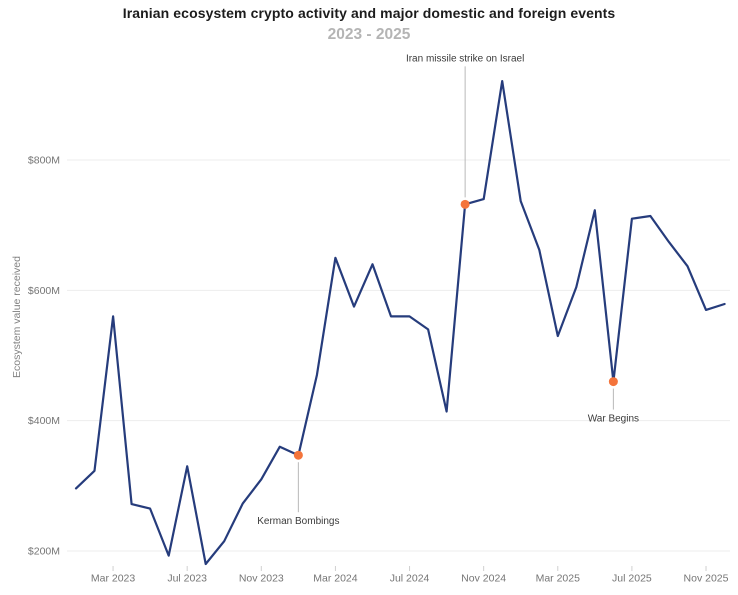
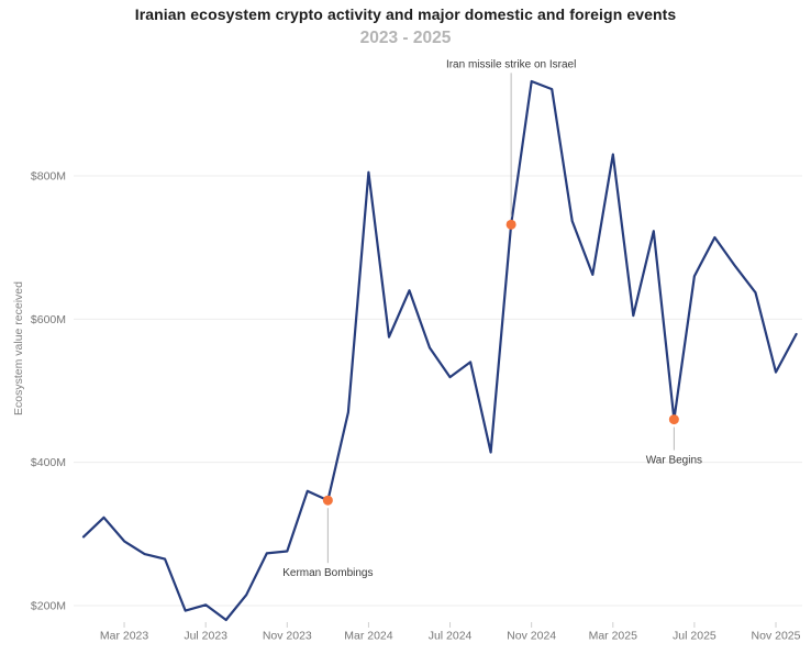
Mar 2023: $560M -> $290M
Jul 2023: $330M -> $200M
Nov 2023: $310M -> $280M
Mar 2024: $650M -> $800M
Jul 2024: $560M -> $520M
Nov 2024: $740M -> $930M
Mar 2025: $530M -> $830M
Jul 2025: $710M -> $660M
Nov 2025: $570M -> $530M
